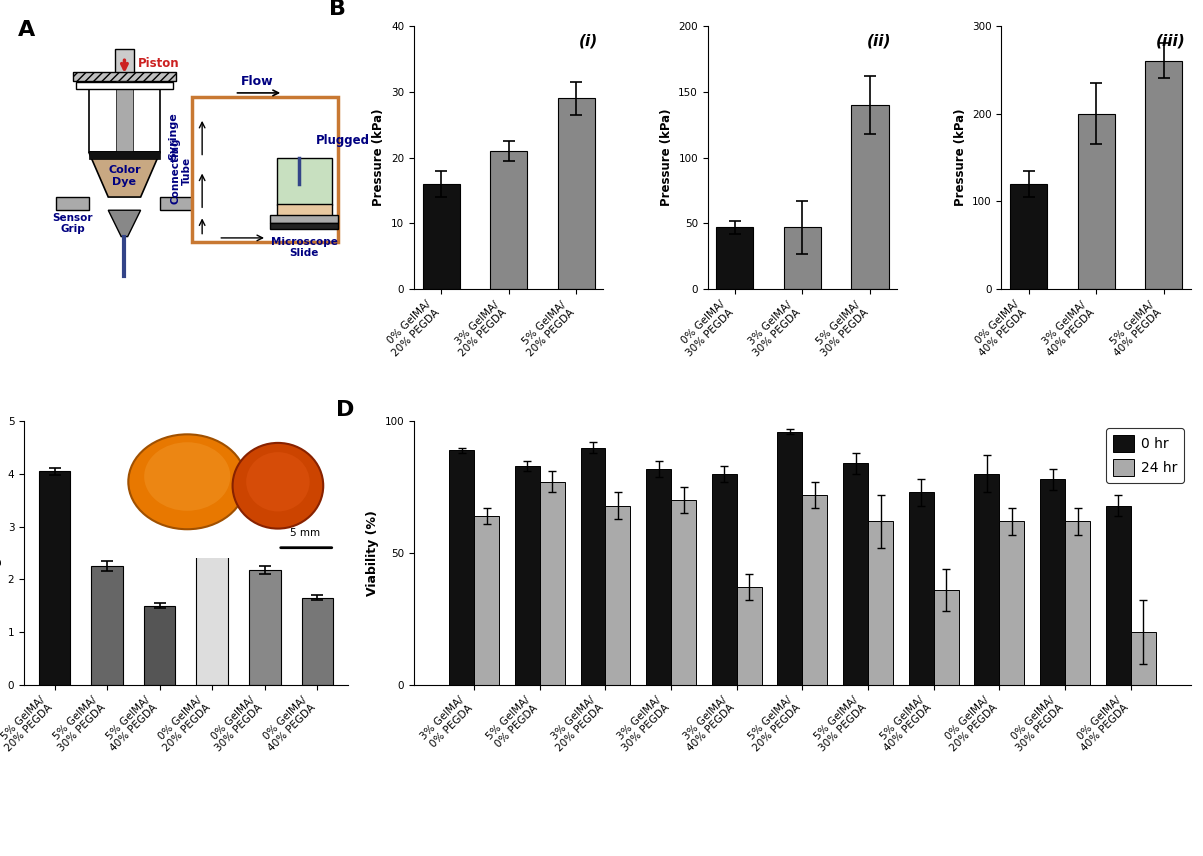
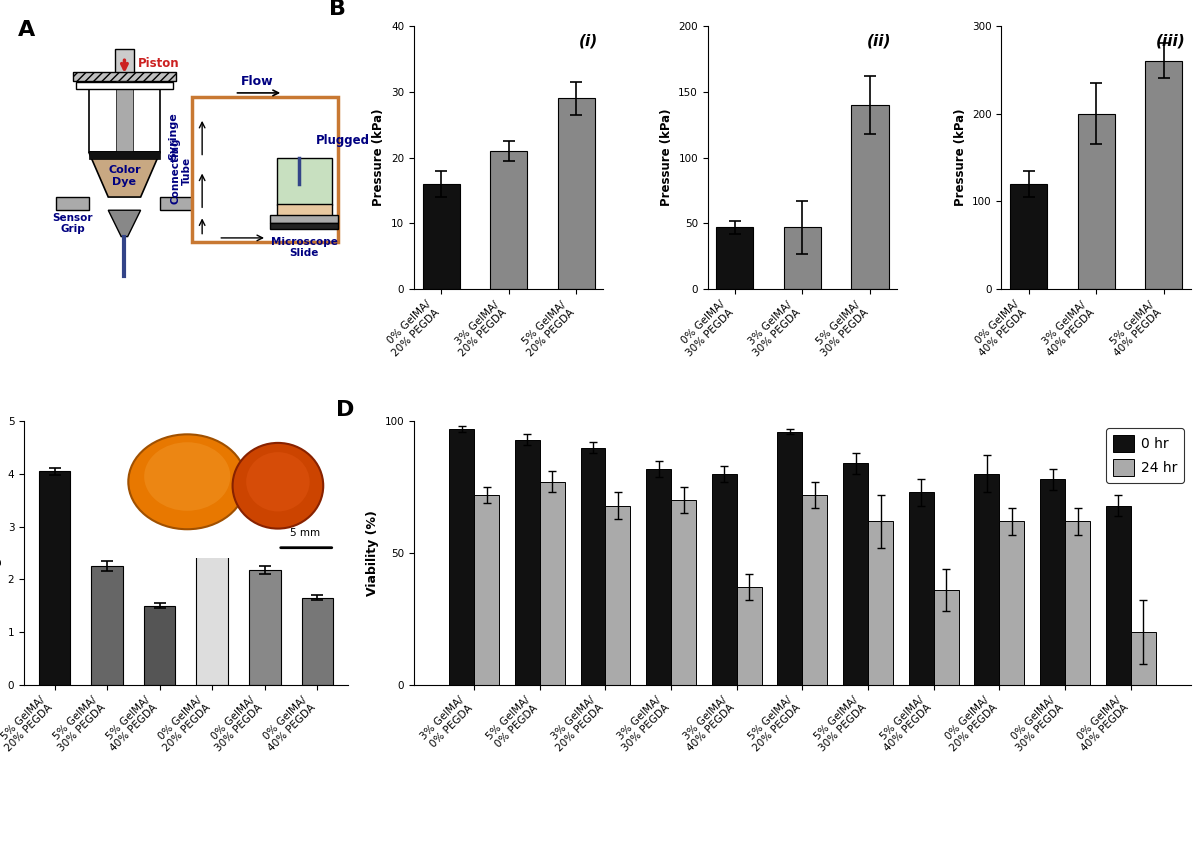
0 hr/3% GelMA/ 0% PEGDA: 89 -> 97
24 hr/3% GelMA/ 0% PEGDA: 64 -> 72
0 hr/5% GelMA/ 0% PEGDA: 83 -> 93
